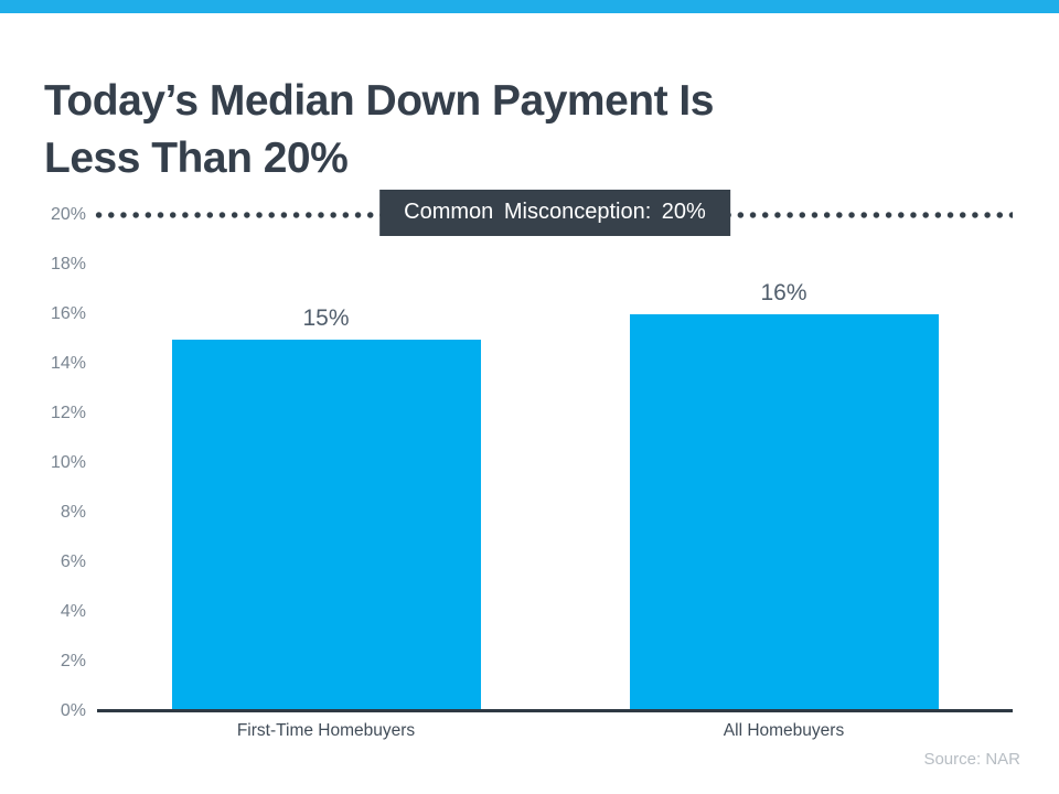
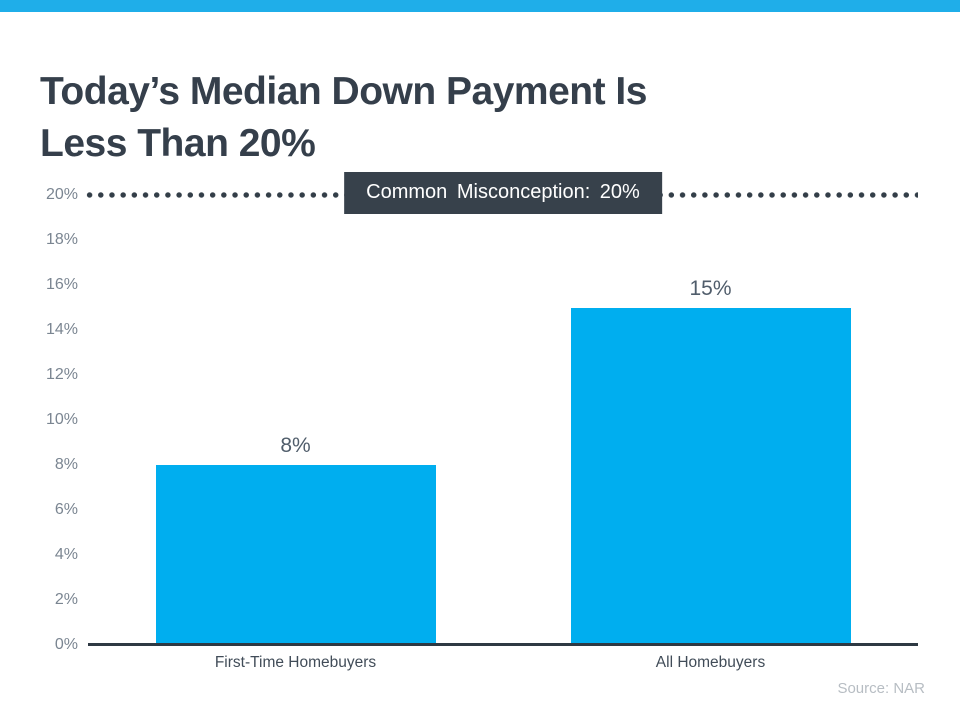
First-Time Homebuyers: 15% -> 8%
All Homebuyers: 16% -> 15%
